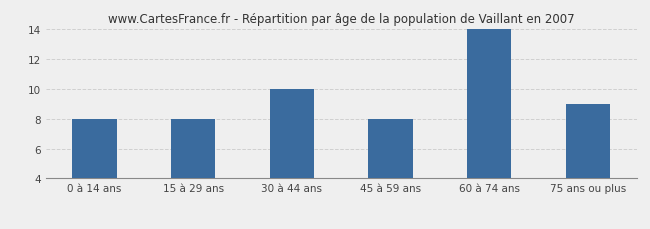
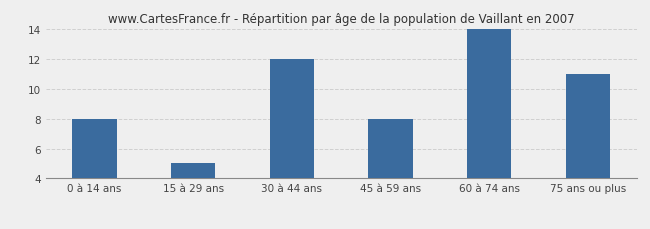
15 à 29 ans: 8 -> 5
30 à 44 ans: 10 -> 12
75 ans ou plus: 9 -> 11
